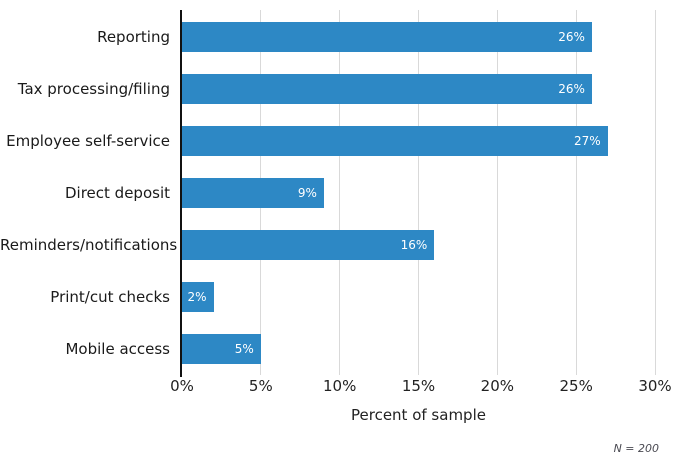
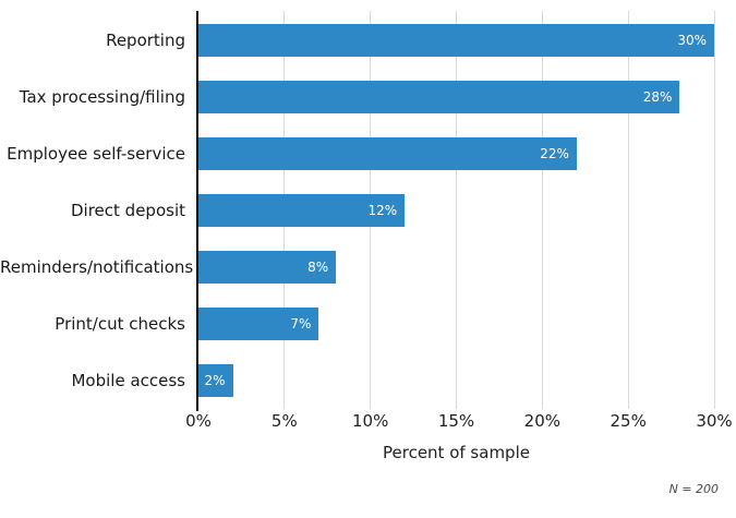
Reporting: 26% -> 30%
Tax processing/filing: 26% -> 28%
Employee self-service: 27% -> 22%
Direct deposit: 9% -> 12%
Reminders/notifications: 16% -> 8%
Print/cut checks: 2% -> 7%
Mobile access: 5% -> 2%
